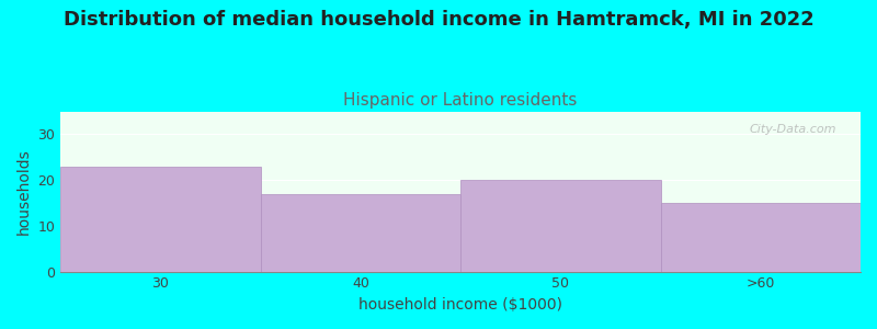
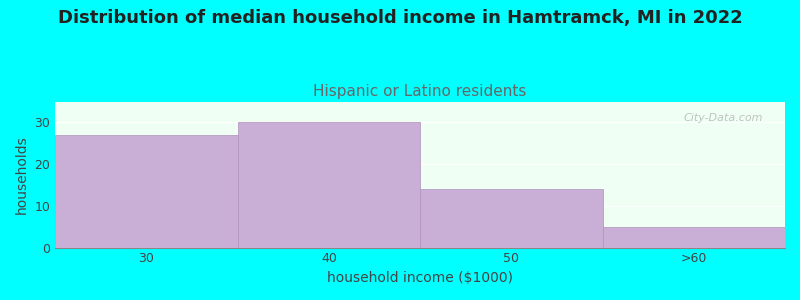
30: 23 -> 27
40: 17 -> 30
50: 20 -> 14
>60: 15 -> 5
